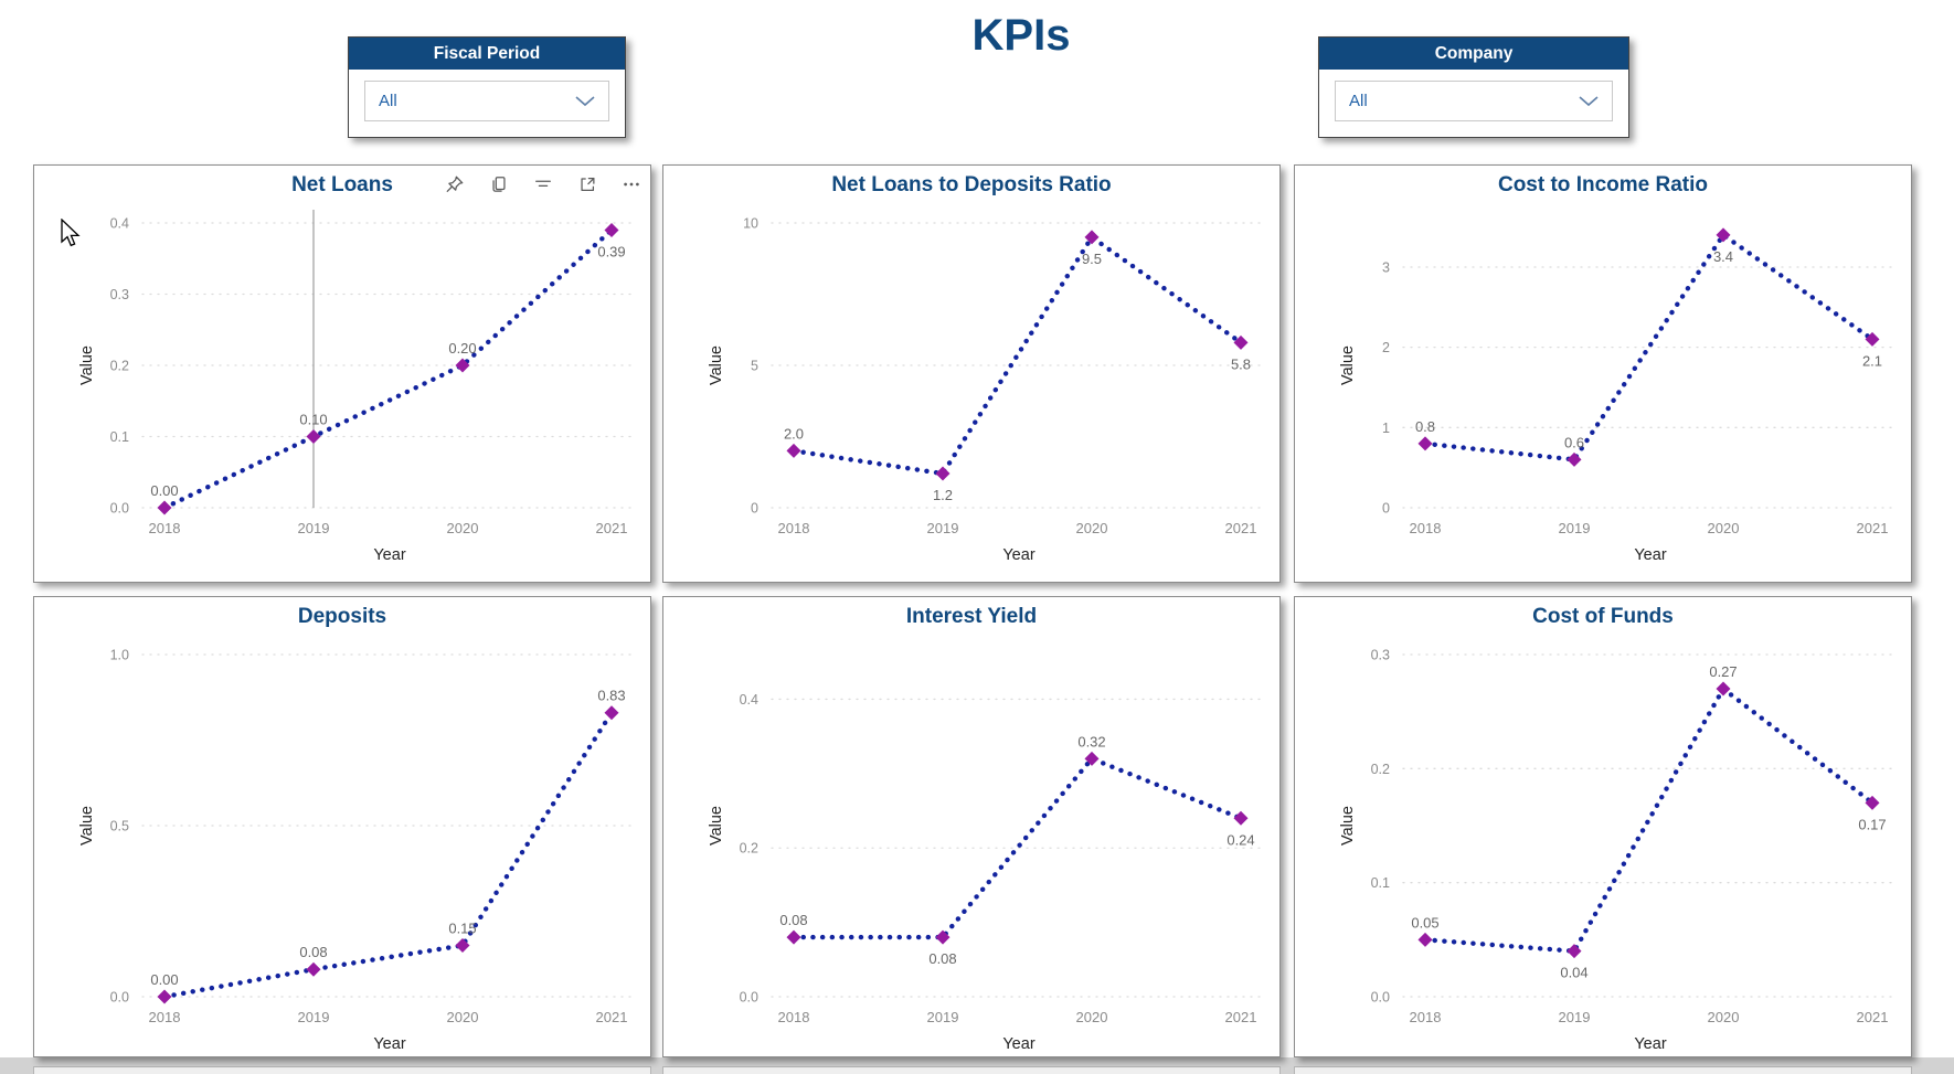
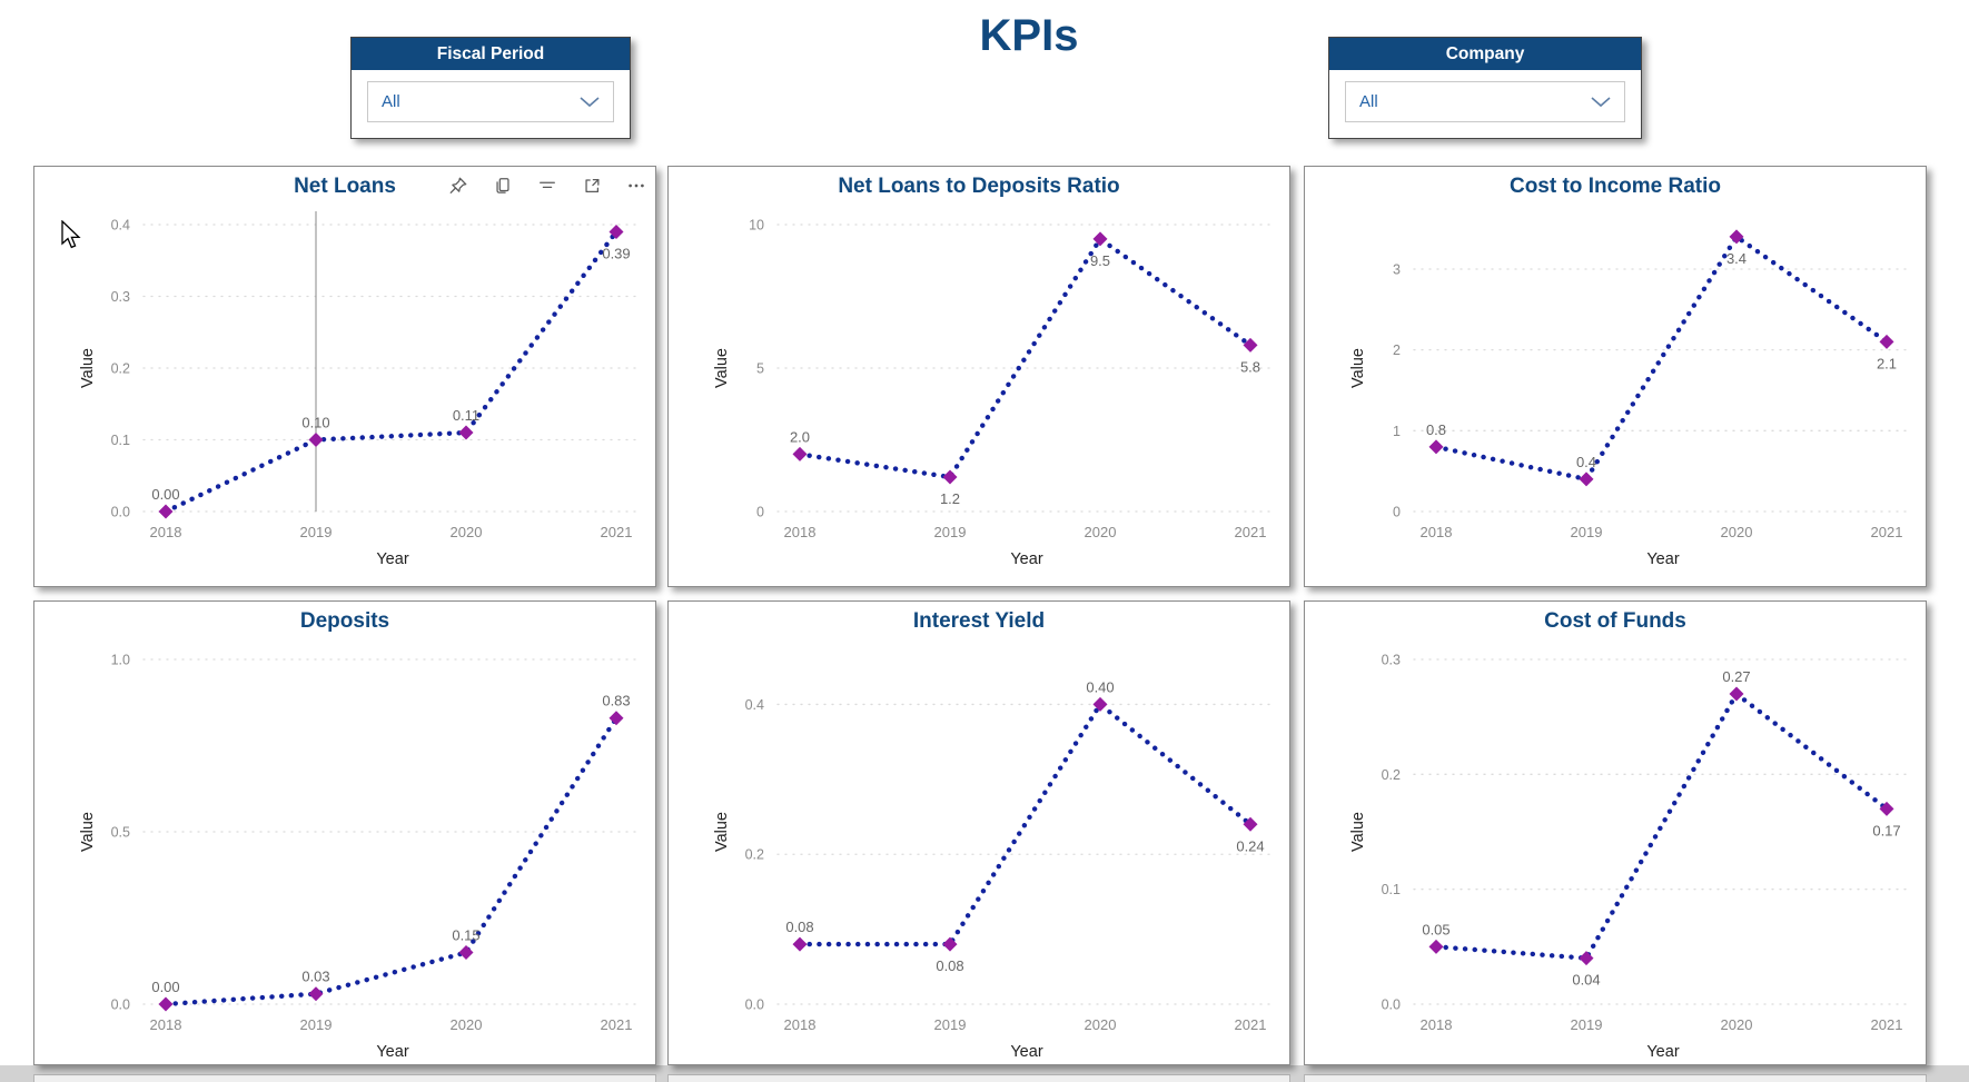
Net Loans/2020: 0.20 -> 0.11
Cost to Income Ratio/2019: 0.6 -> 0.4
Deposits/2019: 0.08 -> 0.03
Interest Yield/2020: 0.32 -> 0.40
